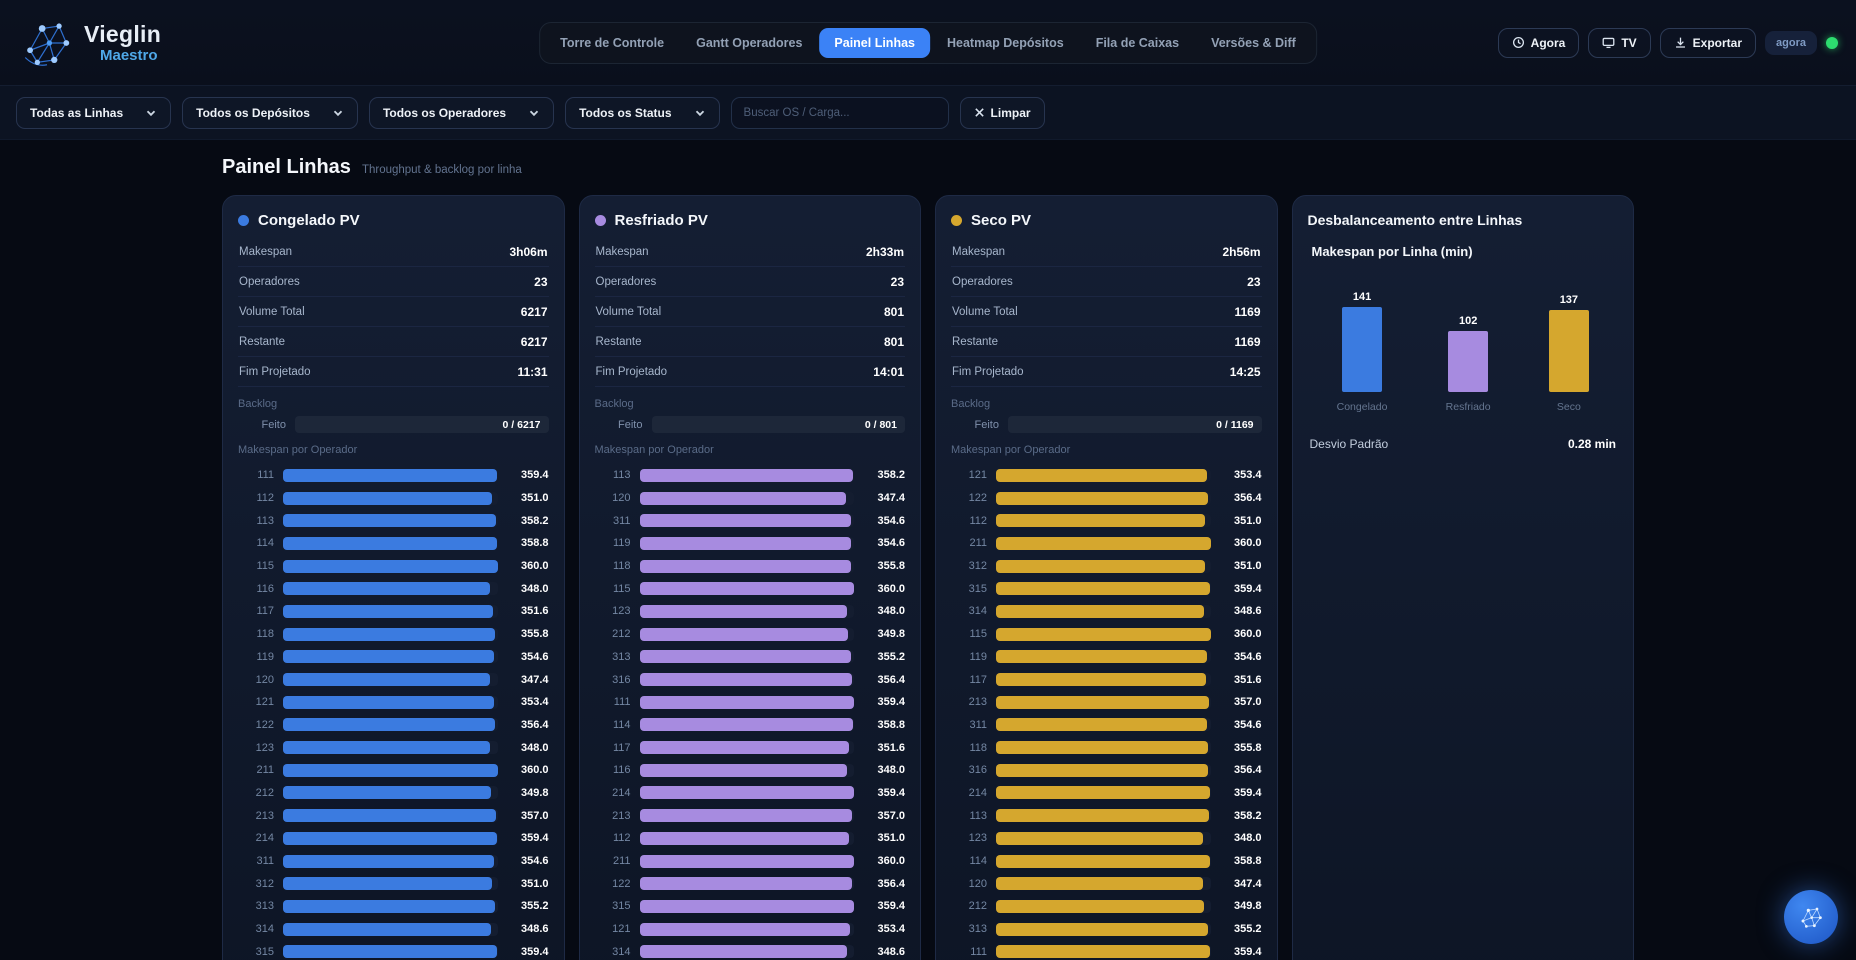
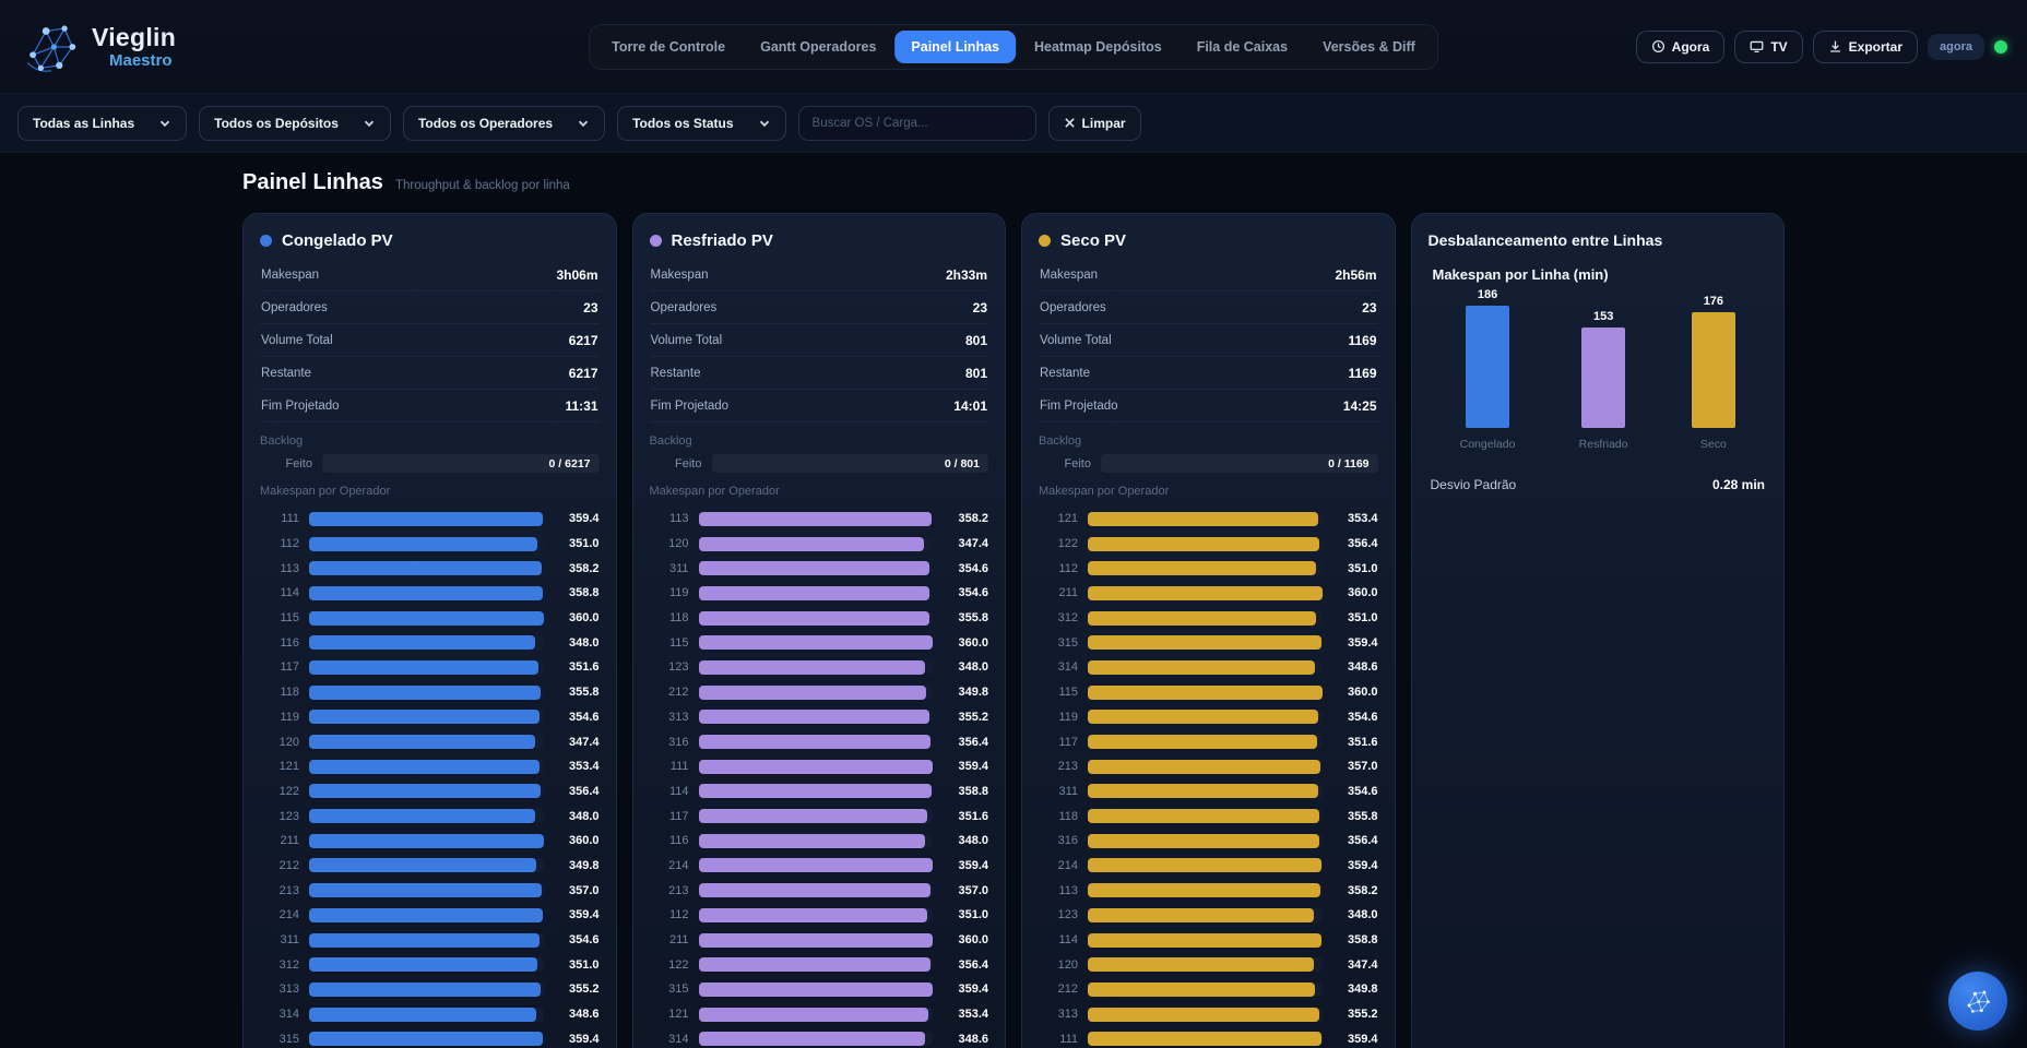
Congelado: 141 -> 186
Resfriado: 102 -> 153
Seco: 137 -> 176
